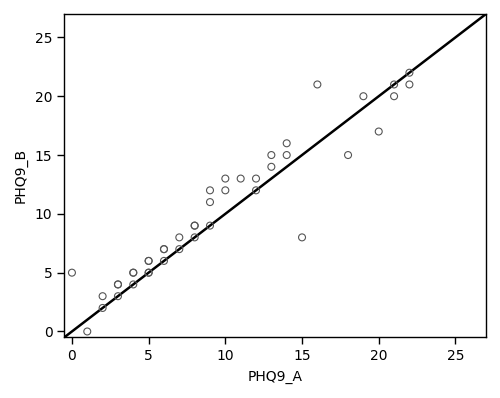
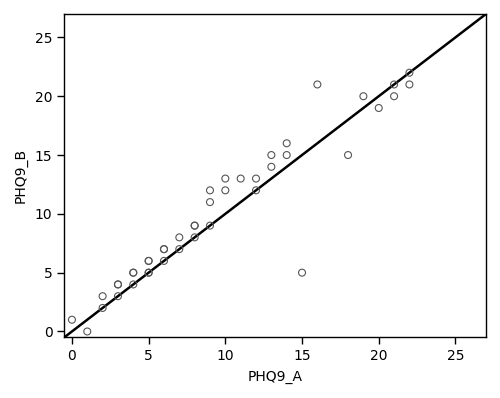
0: 5 -> 1
15: 8 -> 5
20: 17 -> 19
